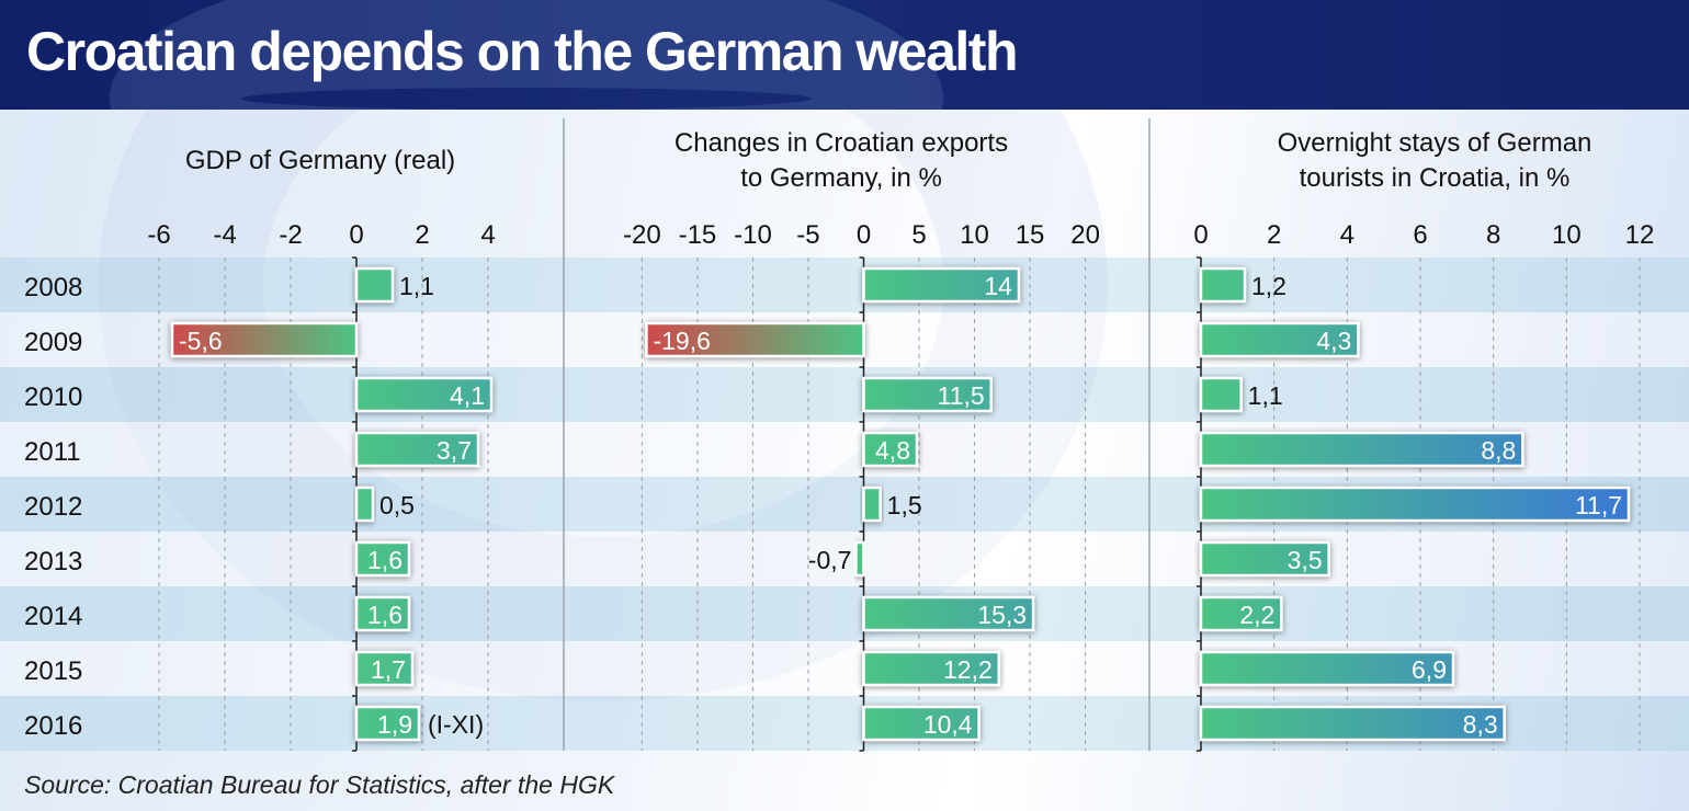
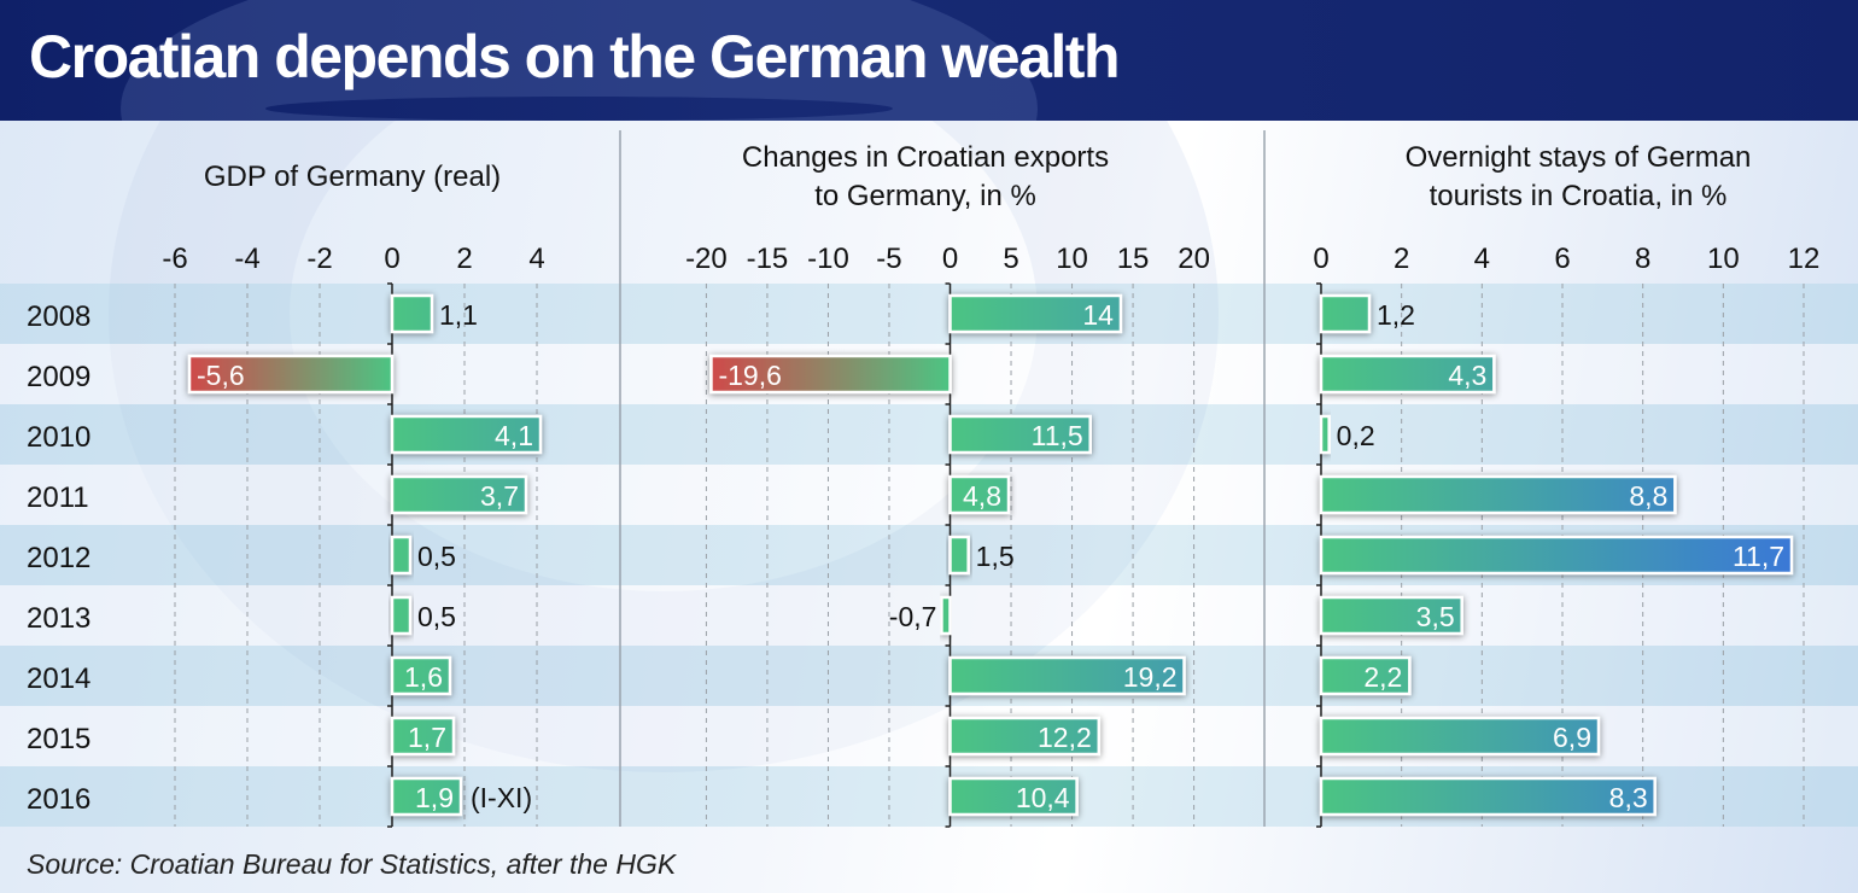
GDP of Germany (real)/2013: 1,6 -> 0,5
Changes in Croatian exports to Germany, in %/2014: 15,3 -> 19,2
Overnight stays of German tourists in Croatia, in %/2010: 1,1 -> 0,2
